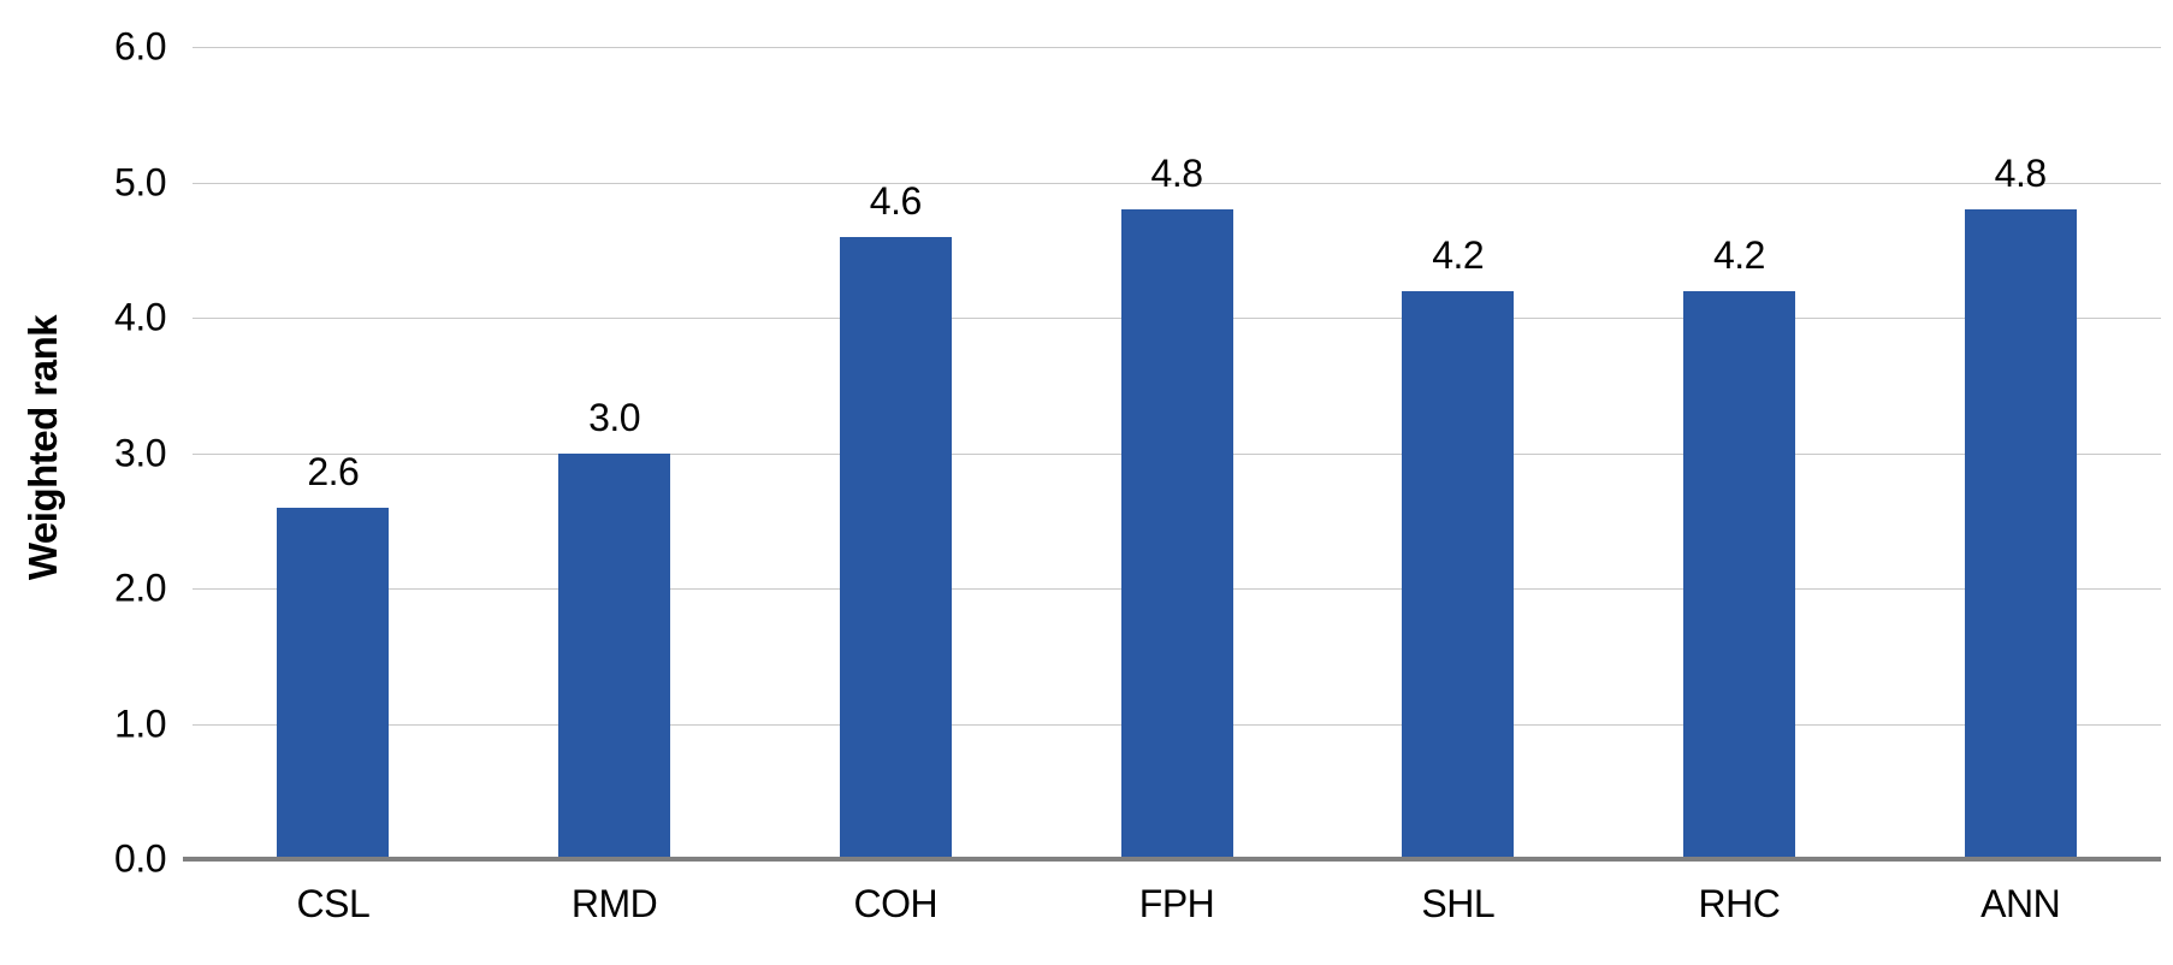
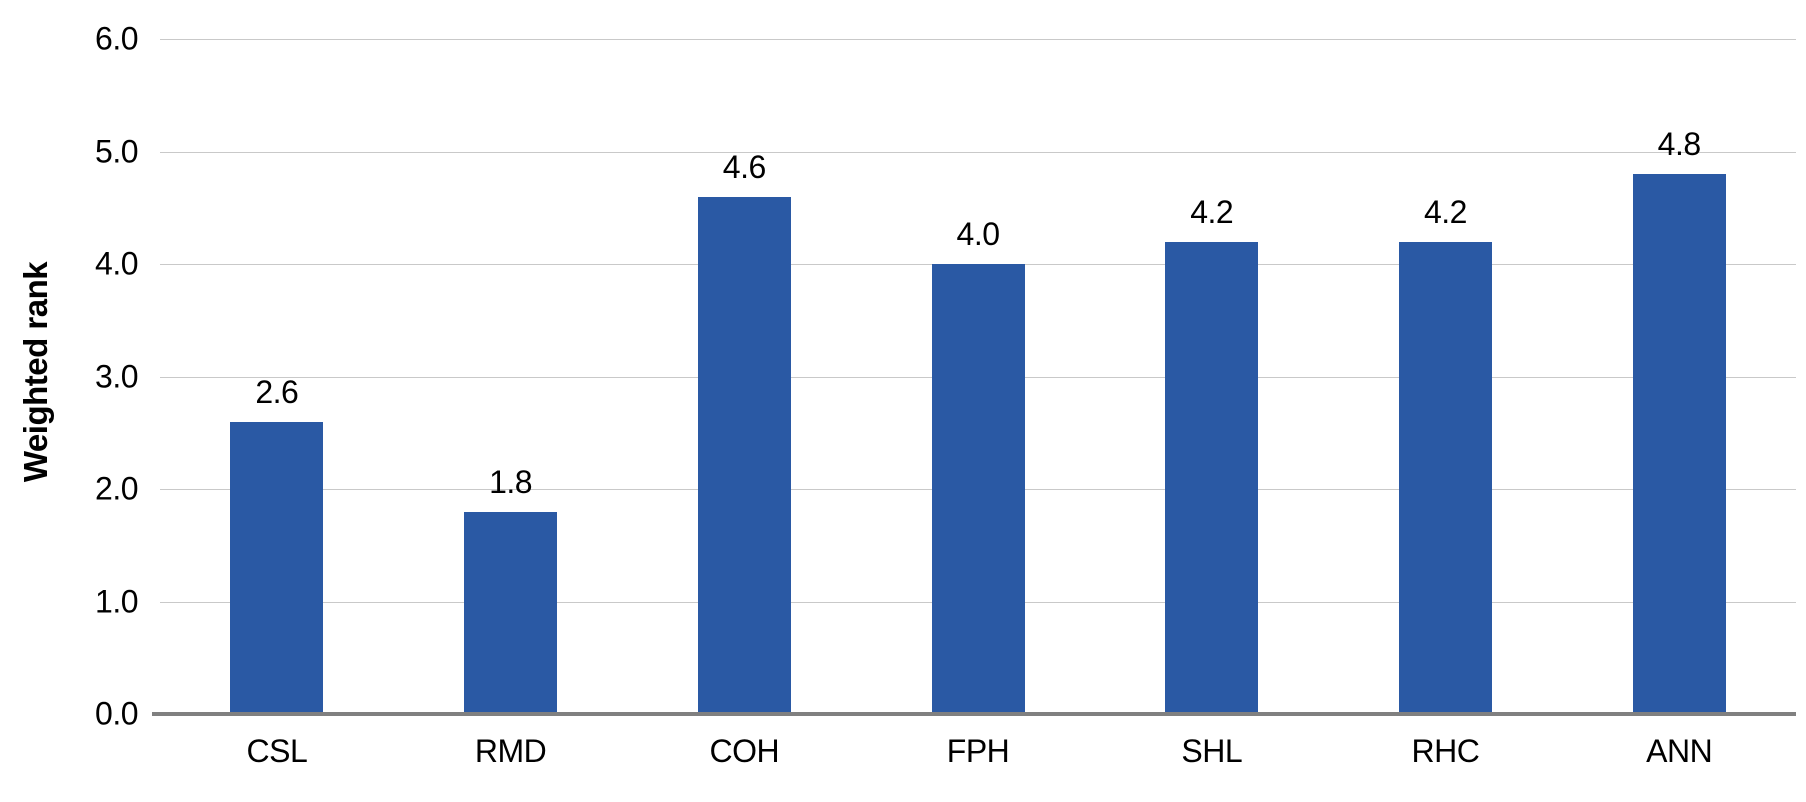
RMD: 3.0 -> 1.8
FPH: 4.8 -> 4.0
